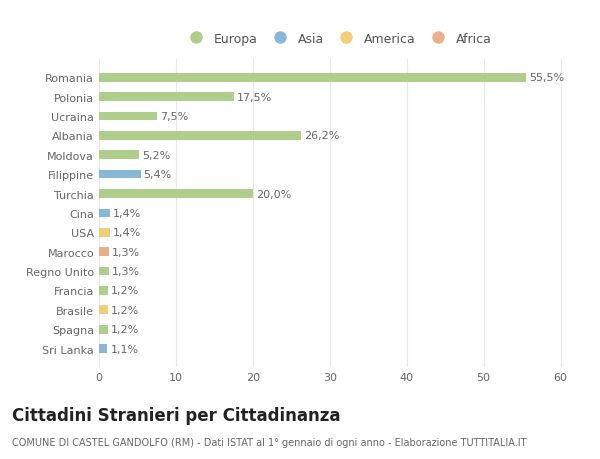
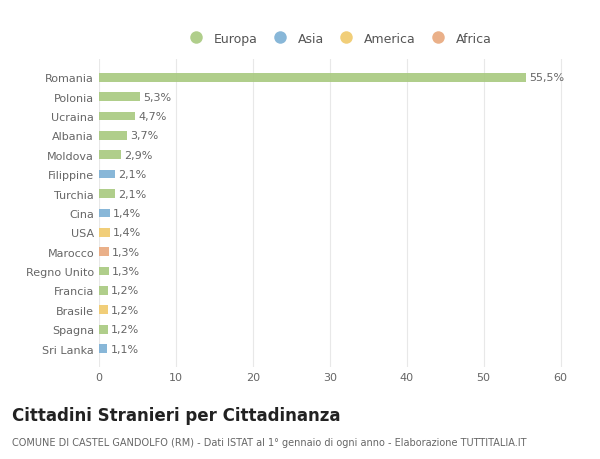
Polonia: 17,5% -> 5,3%
Ucraina: 7,5% -> 4,7%
Albania: 26,2% -> 3,7%
Moldova: 5,2% -> 2,9%
Filippine: 5,4% -> 2,1%
Turchia: 20,0% -> 2,1%
